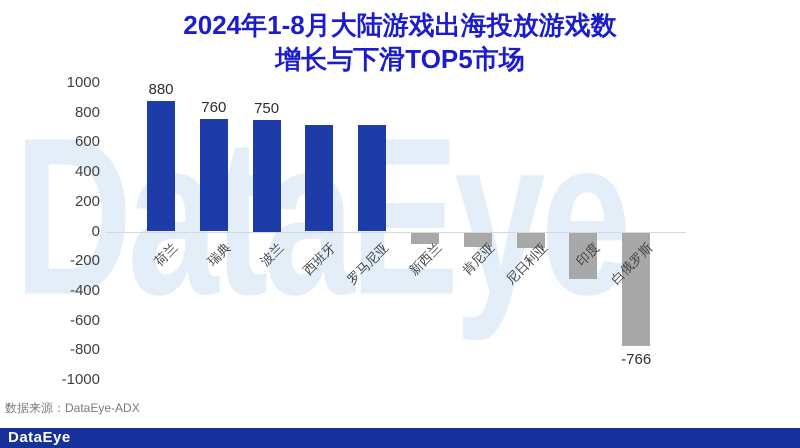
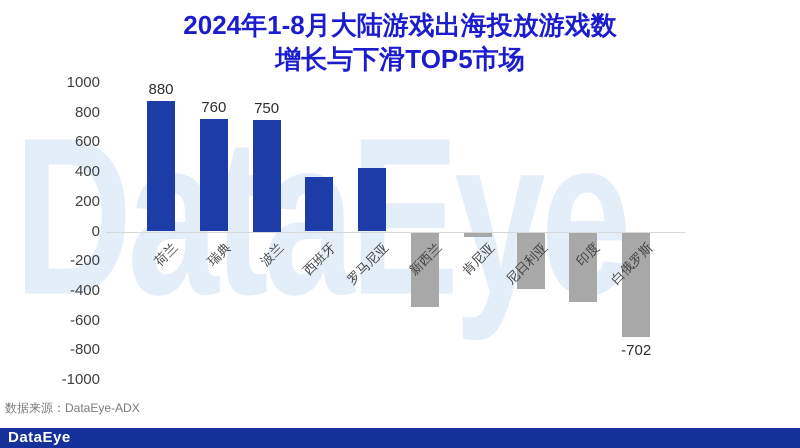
西班牙: 720 -> 370
罗马尼亚: 720 -> 430
新西兰: -80 -> -500
肯尼亚: -100 -> -30
尼日利亚: -100 -> -380
印度: -310 -> -470
白俄罗斯: -766 -> -702
